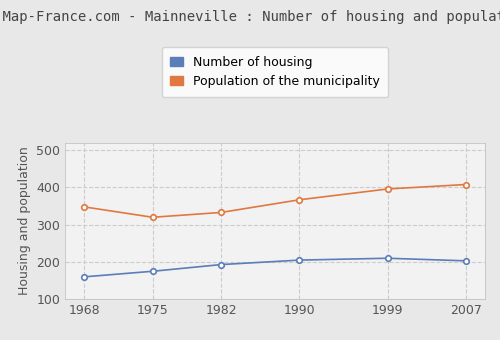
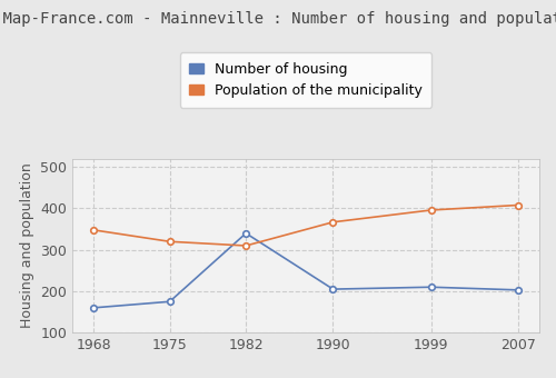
Number of housing/1982: 193 -> 340
Population of the municipality/1982: 333 -> 310
